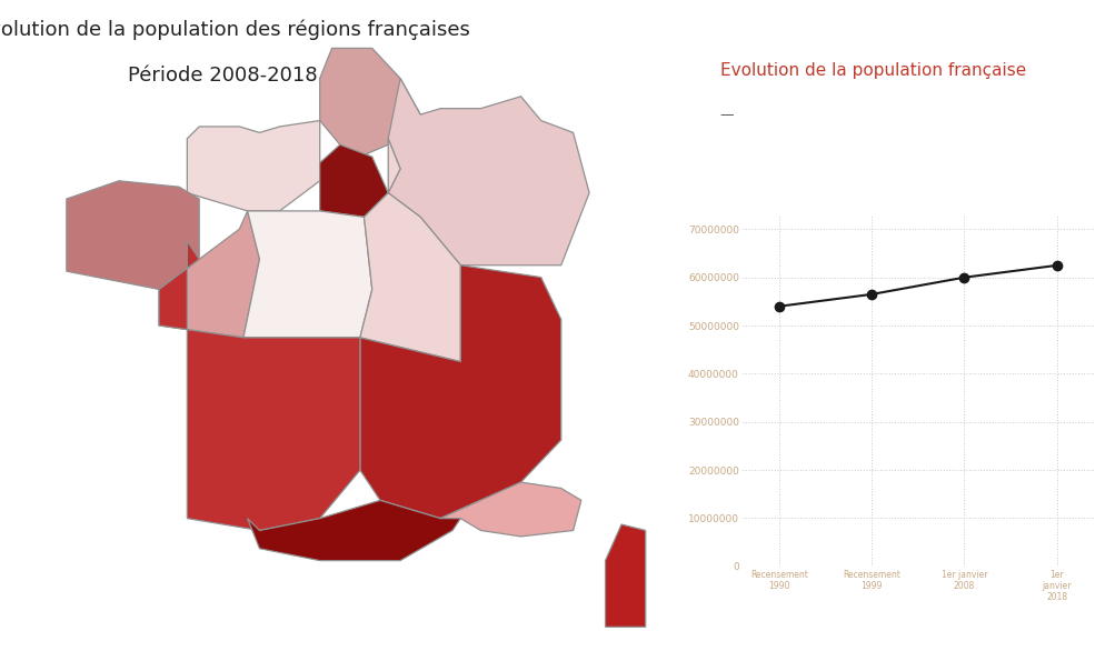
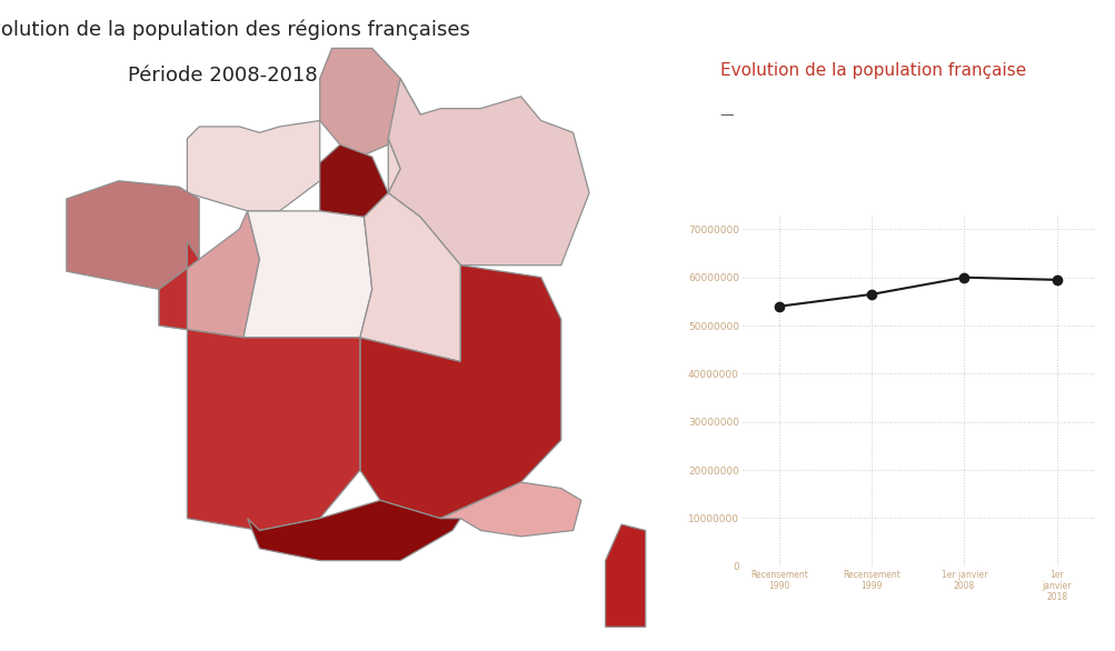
1er janvier 2018: 62500000 -> 59500000
